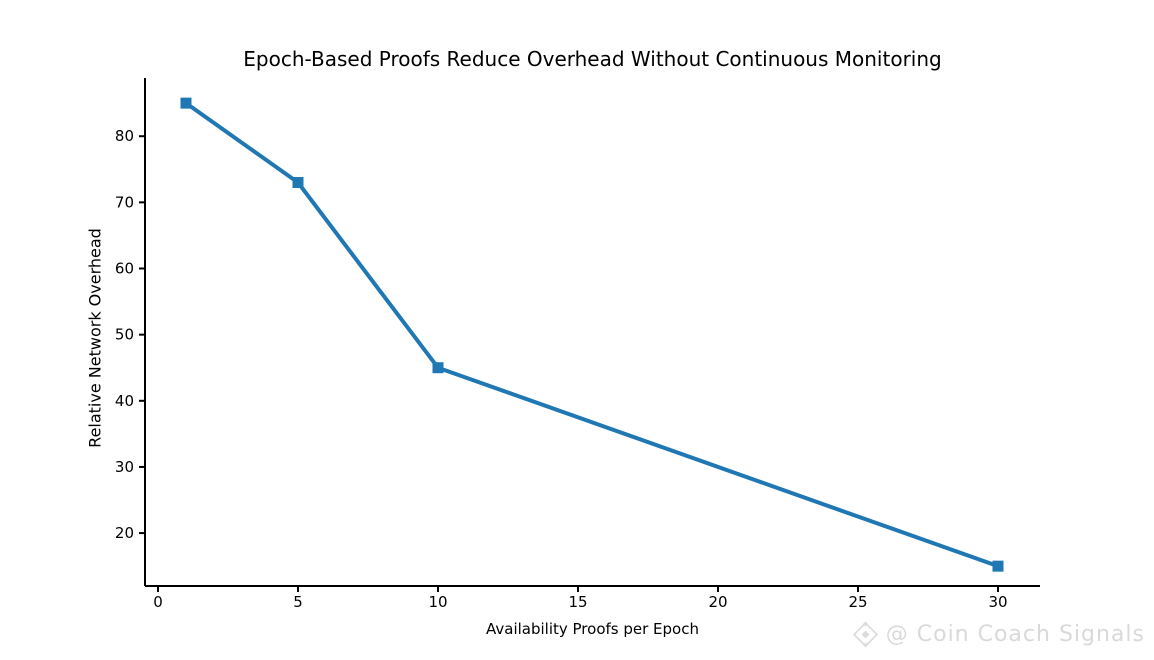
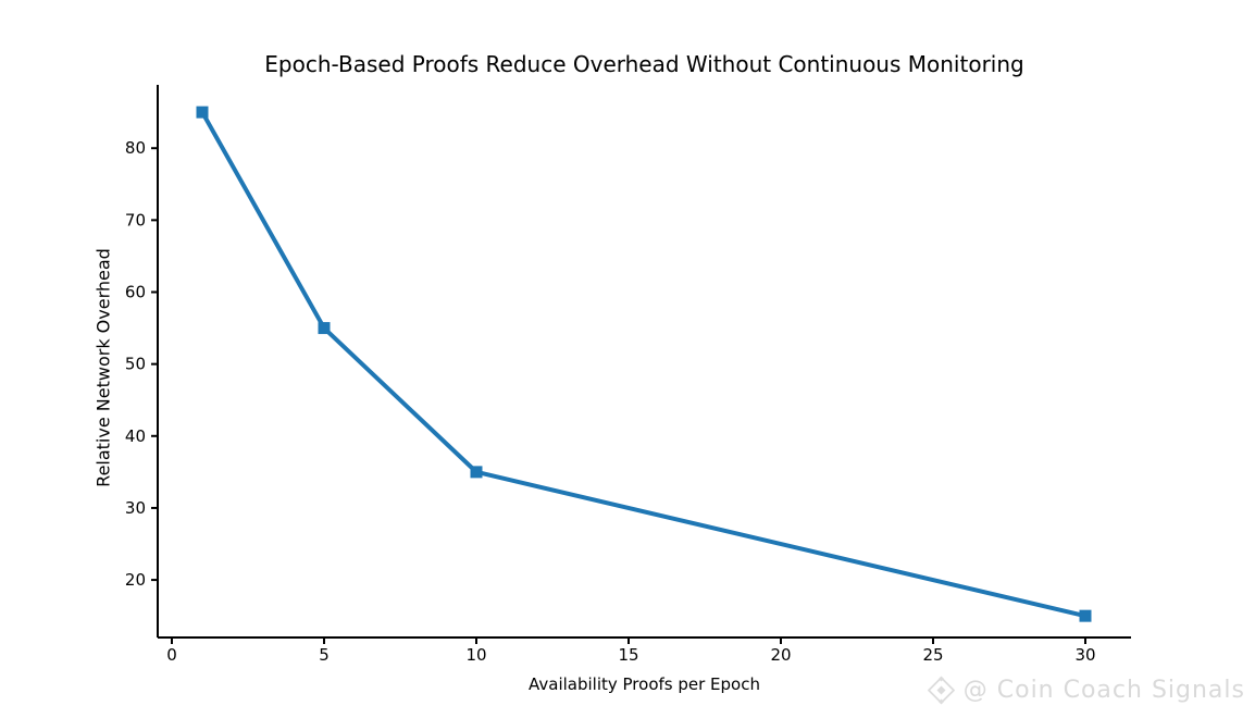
5: 73 -> 55
10: 45 -> 35
